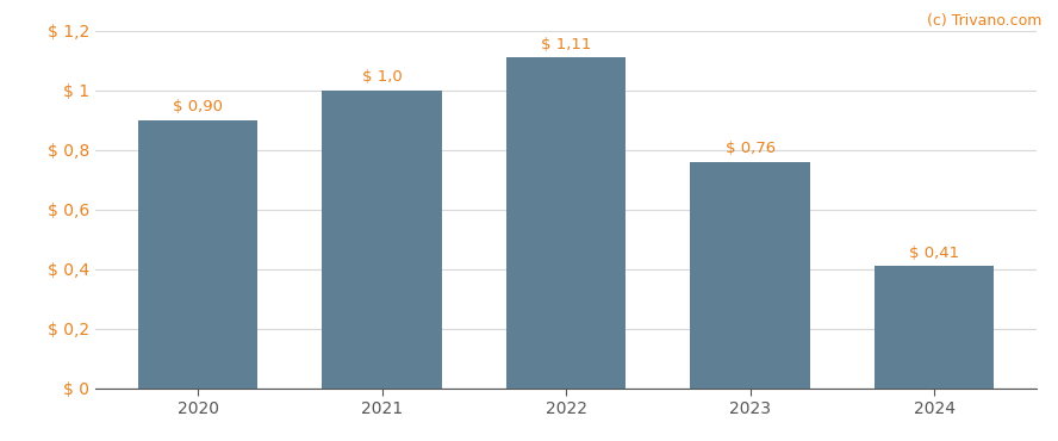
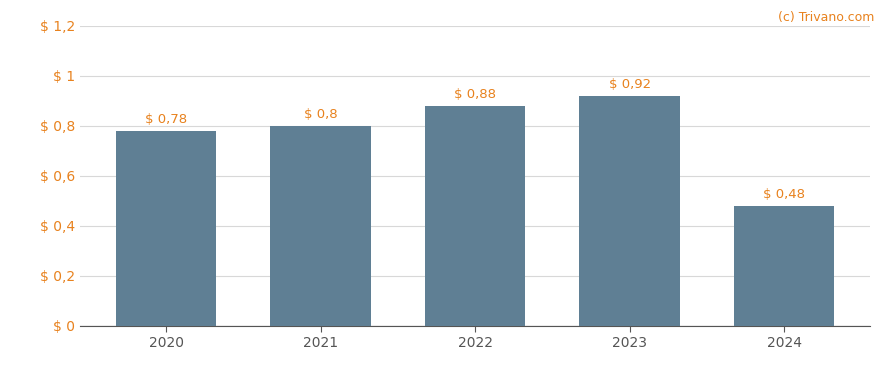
2020: 0,90 -> 0,78
2021: 1,0 -> 0,8
2022: 1,11 -> 0,88
2023: 0,76 -> 0,92
2024: 0,41 -> 0,48
